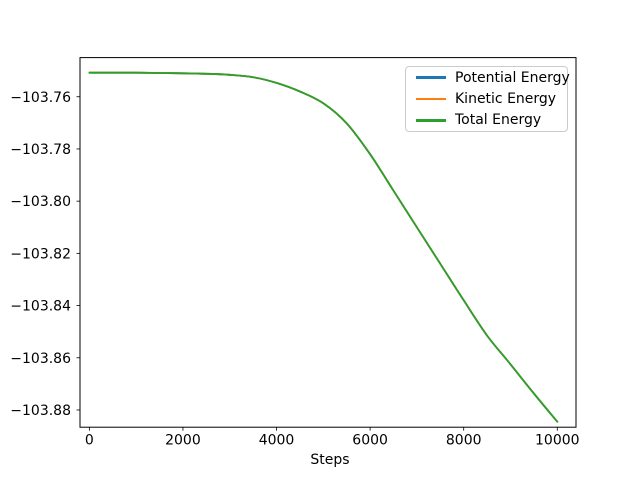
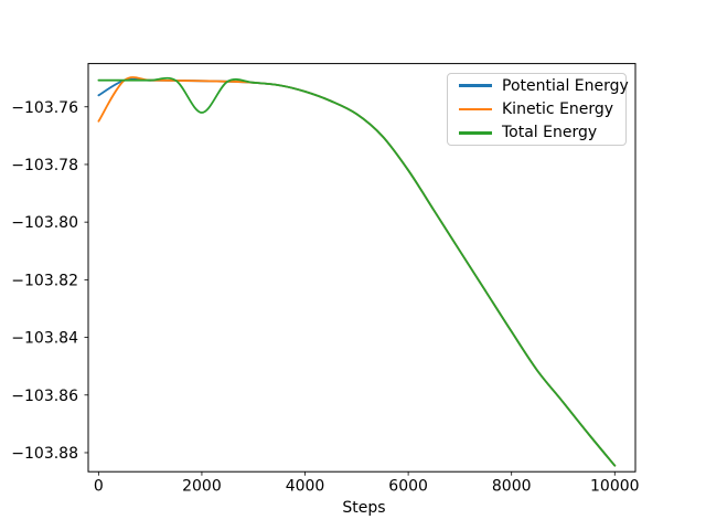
Potential Energy/0: -103.751 -> -103.756
Kinetic Energy/0: -103.751 -> -103.765
Total Energy/2000: -103.751 -> -103.762
